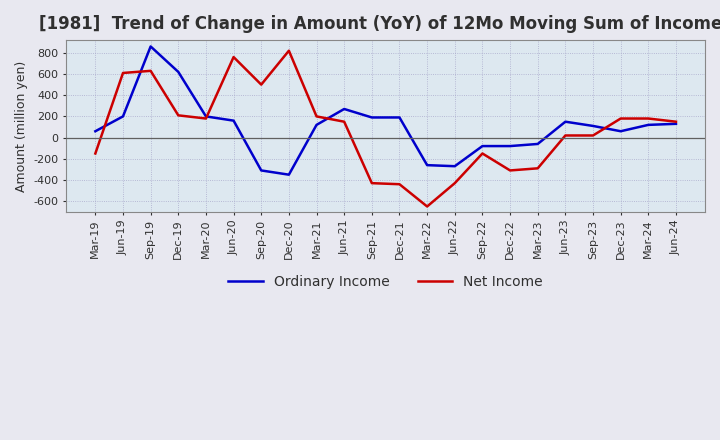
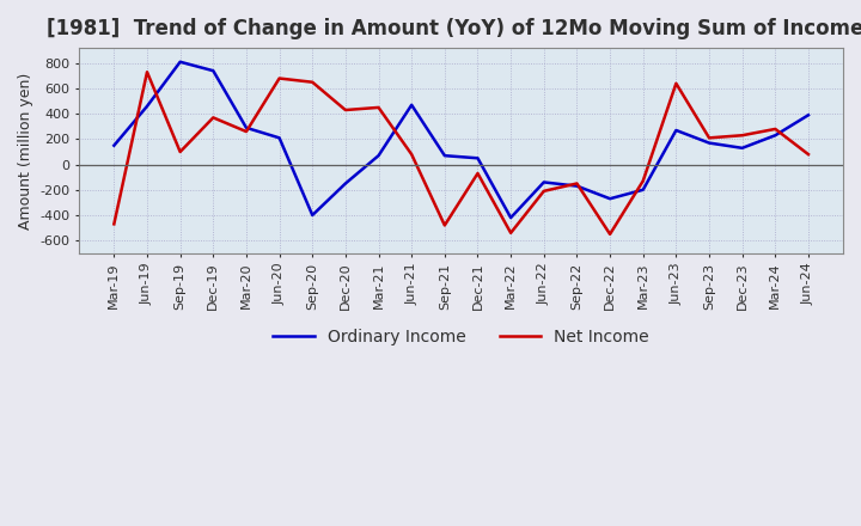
Ordinary Income/Mar-19: 60 -> 150
Net Income/Mar-19: -150 -> -470
Ordinary Income/Jun-19: 200 -> 460
Net Income/Jun-19: 610 -> 730
Ordinary Income/Sep-19: 860 -> 810
Net Income/Sep-19: 630 -> 100
Ordinary Income/Dec-19: 620 -> 740
Net Income/Dec-19: 210 -> 370
Ordinary Income/Mar-20: 200 -> 290
Net Income/Mar-20: 180 -> 260
Ordinary Income/Jun-20: 160 -> 210
Net Income/Jun-20: 760 -> 680
Ordinary Income/Sep-20: -310 -> -400
Net Income/Sep-20: 500 -> 650
Ordinary Income/Dec-20: -350 -> -150
Net Income/Dec-20: 820 -> 430
Ordinary Income/Mar-21: 120 -> 70
Net Income/Mar-21: 200 -> 450
Ordinary Income/Jun-21: 270 -> 470
Net Income/Jun-21: 150 -> 80
Ordinary Income/Sep-21: 190 -> 70
Net Income/Sep-21: -430 -> -480
Ordinary Income/Dec-21: 190 -> 50
Net Income/Dec-21: -440 -> -70
Ordinary Income/Mar-22: -260 -> -420
Net Income/Mar-22: -650 -> -540
Ordinary Income/Jun-22: -270 -> -140
Net Income/Jun-22: -430 -> -210
Ordinary Income/Sep-22: -80 -> -170
Ordinary Income/Dec-22: -80 -> -270
Net Income/Dec-22: -310 -> -550
Ordinary Income/Mar-23: -60 -> -200
Net Income/Mar-23: -290 -> -130
Ordinary Income/Jun-23: 150 -> 270
Net Income/Jun-23: 20 -> 640
Ordinary Income/Sep-23: 110 -> 170
Net Income/Sep-23: 20 -> 210
Ordinary Income/Dec-23: 60 -> 130
Net Income/Dec-23: 180 -> 230
Ordinary Income/Mar-24: 120 -> 230
Net Income/Mar-24: 180 -> 280
Ordinary Income/Jun-24: 130 -> 390
Net Income/Jun-24: 150 -> 80
